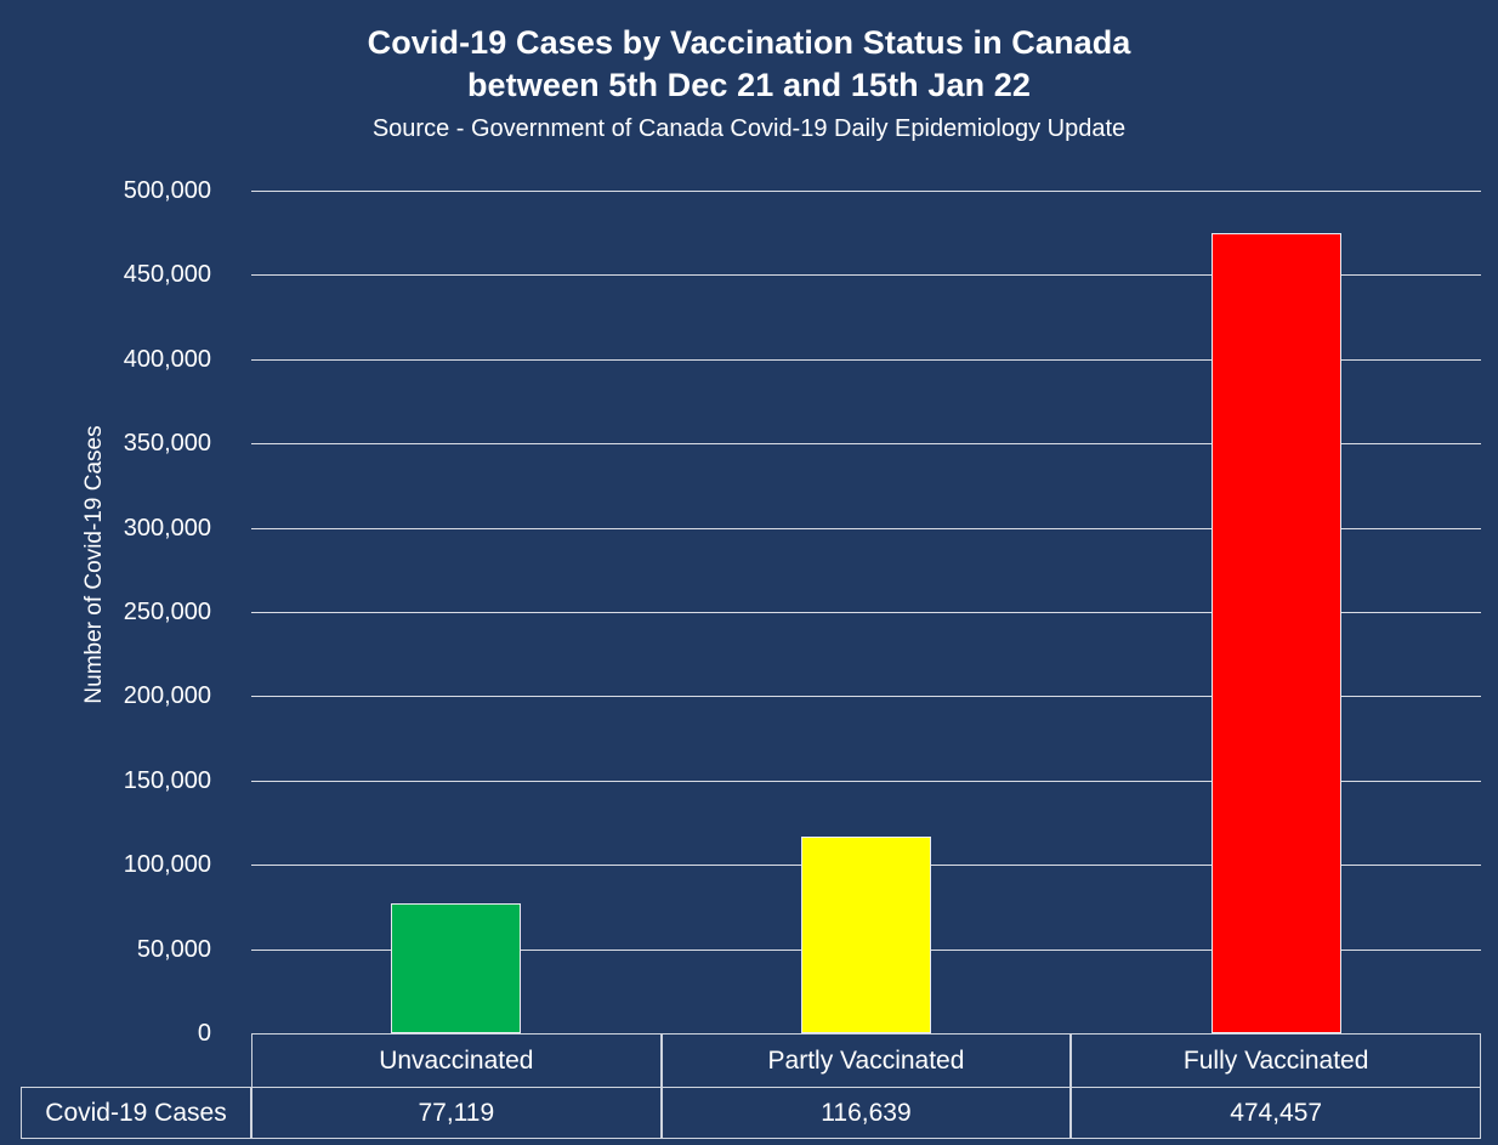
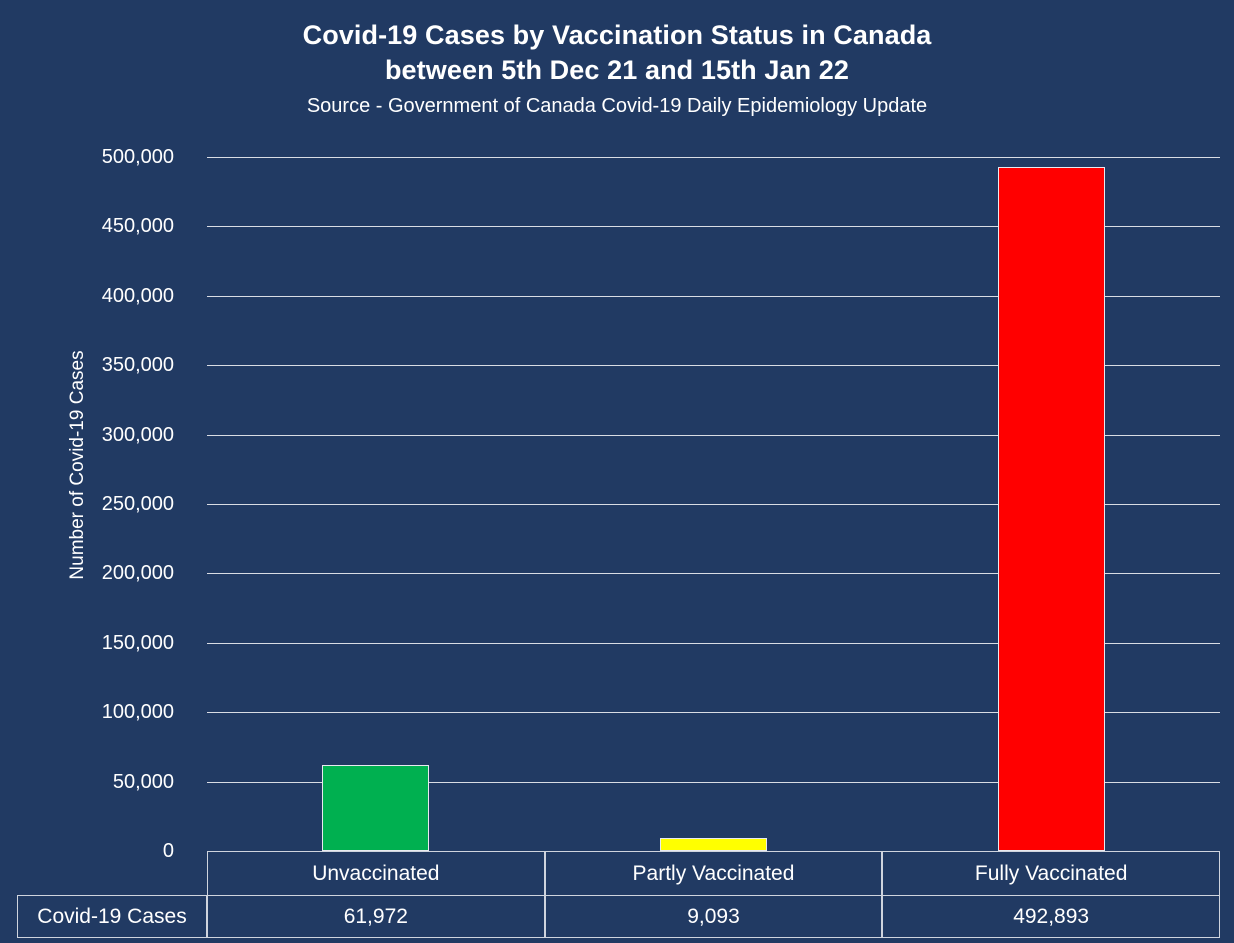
Unvaccinated: 77,119 -> 61,972
Partly Vaccinated: 116,639 -> 9,093
Fully Vaccinated: 474,457 -> 492,893
